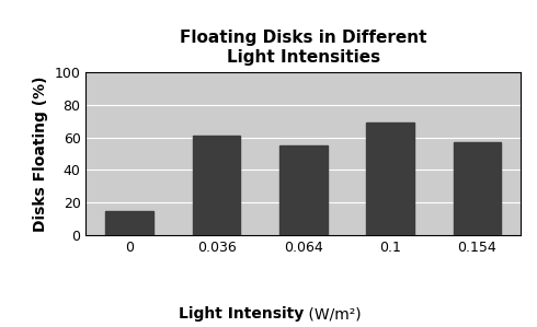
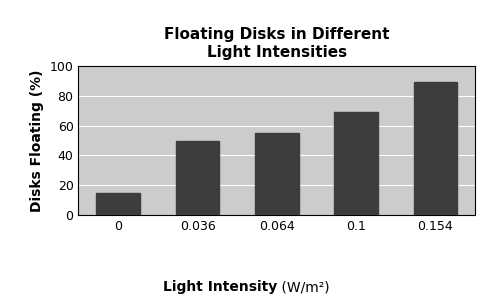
0.036: 61 -> 50
0.154: 57 -> 89
